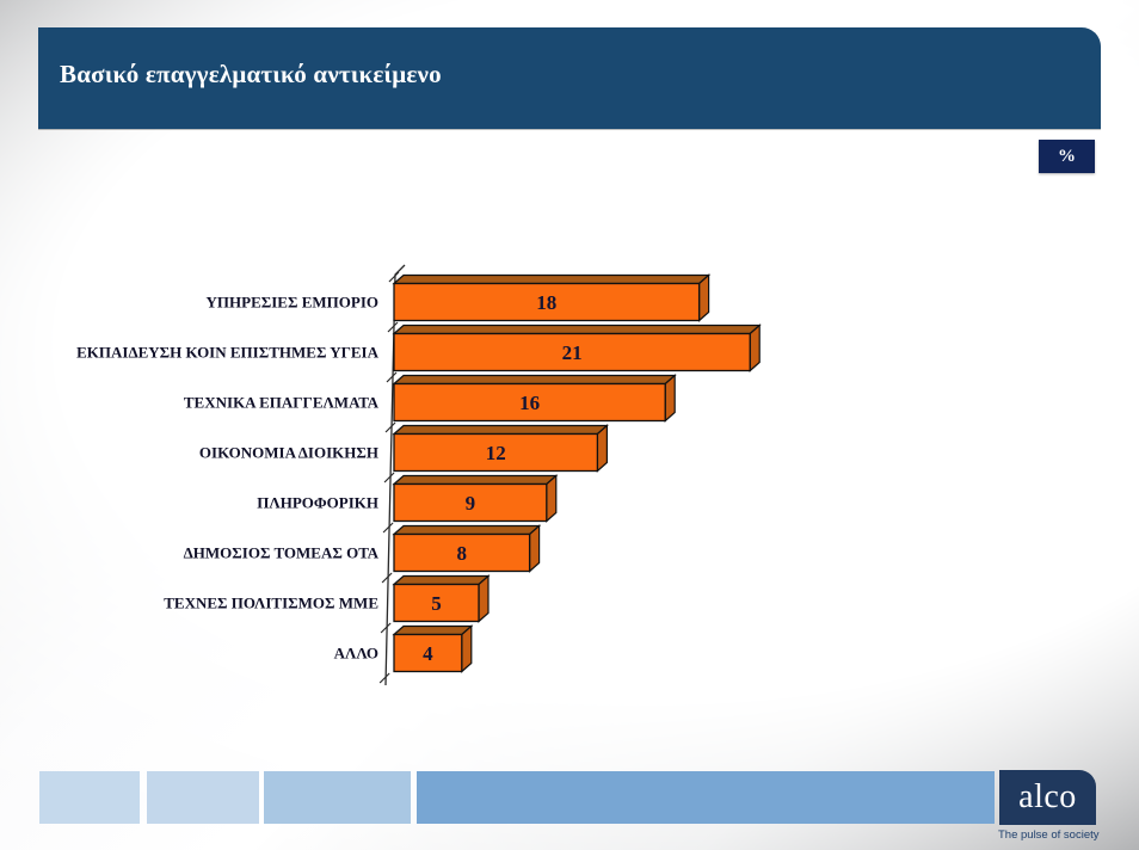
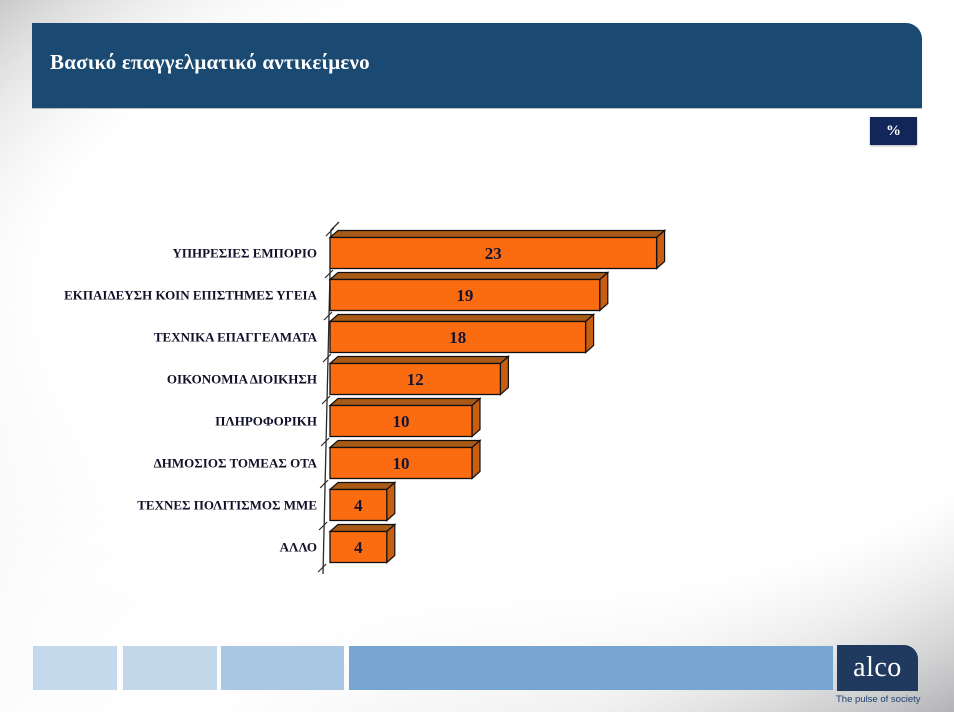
ΥΠΗΡΕΣΙΕΣ ΕΜΠΟΡΙΟ: 18 -> 23
ΕΚΠΑΙΔΕΥΣΗ ΚΟΙΝ ΕΠΙΣΤΗΜΕΣ ΥΓΕΙΑ: 21 -> 19
ΤΕΧΝΙΚΑ ΕΠΑΓΓΕΛΜΑΤΑ: 16 -> 18
ΠΛΗΡΟΦΟΡΙΚΗ: 9 -> 10
ΔΗΜΟΣΙΟΣ ΤΟΜΕΑΣ ΟΤΑ: 8 -> 10
ΤΕΧΝΕΣ ΠΟΛΙΤΙΣΜΟΣ ΜΜΕ: 5 -> 4
